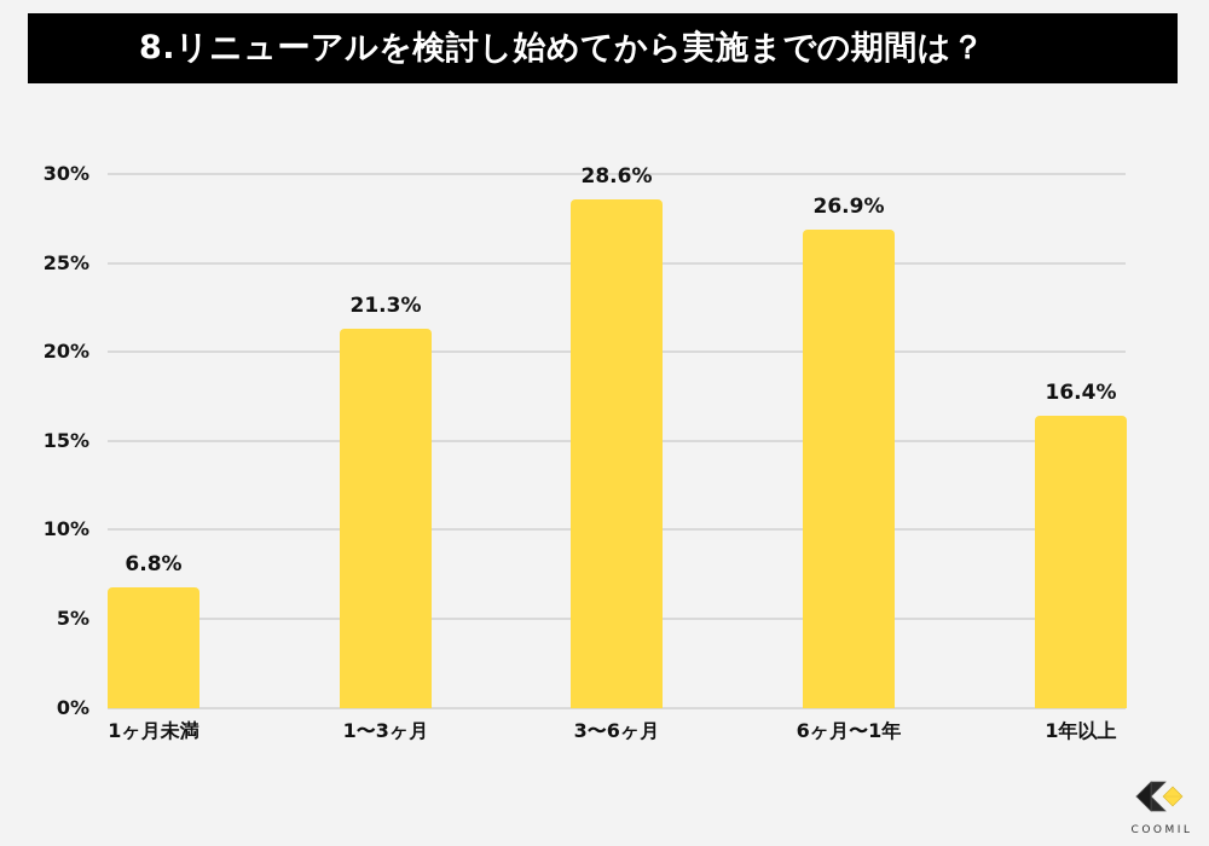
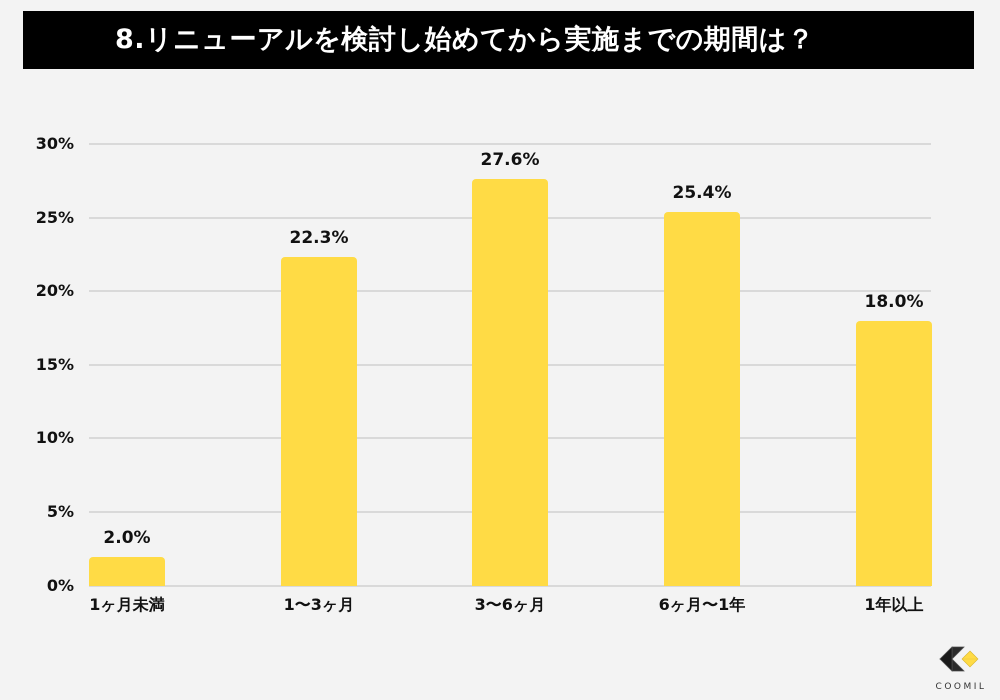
1ヶ月未満: 6.8% -> 2.0%
1〜3ヶ月: 21.3% -> 22.3%
3〜6ヶ月: 28.6% -> 27.6%
6ヶ月〜1年: 26.9% -> 25.4%
1年以上: 16.4% -> 18.0%
